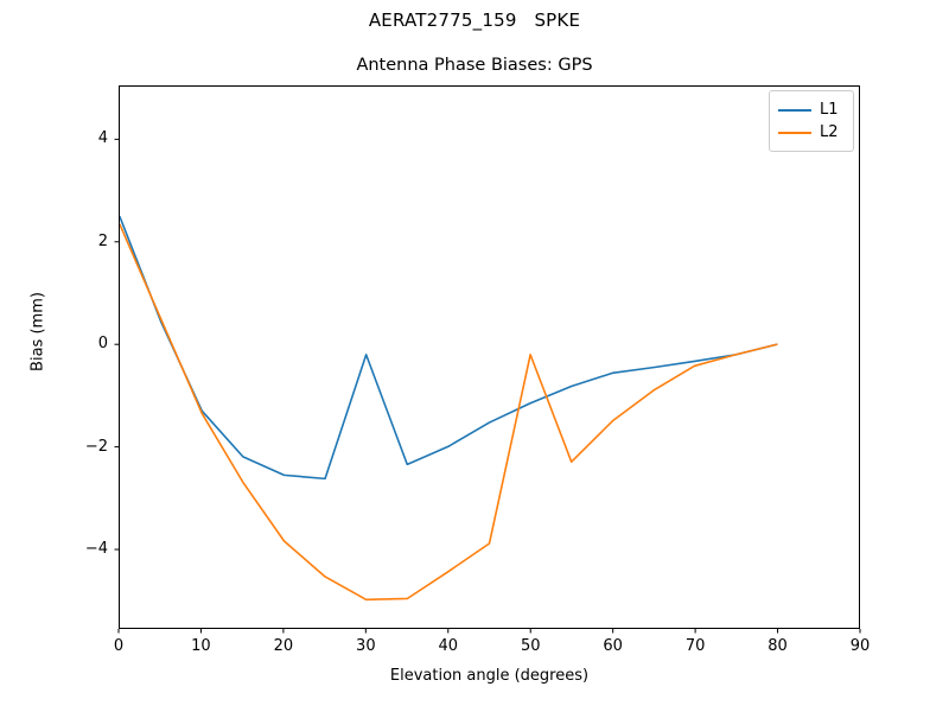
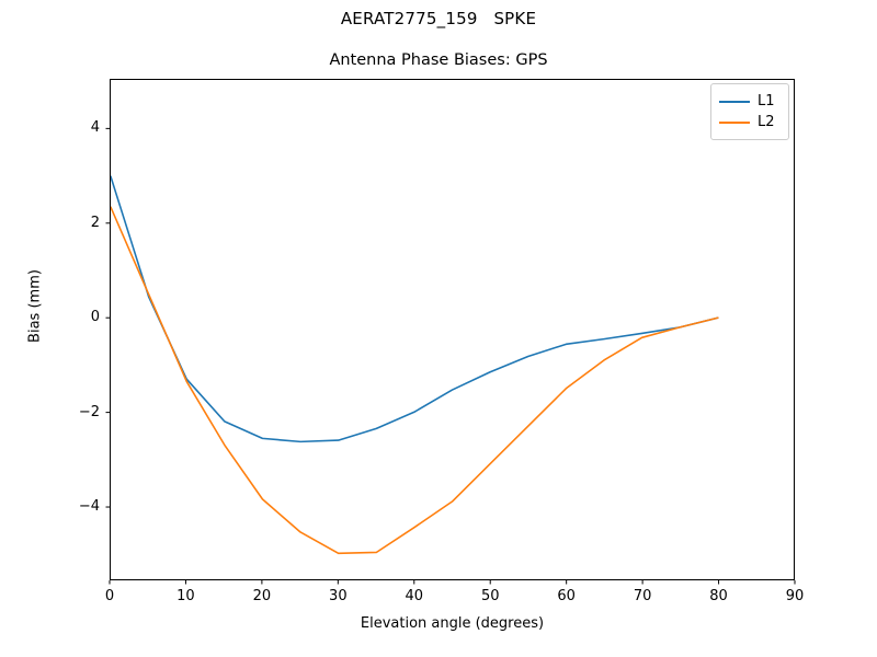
L1/0: 2.5 -> 3.0
L1/30: -0.2 -> -2.6
L2/50: -0.2 -> -3.1
